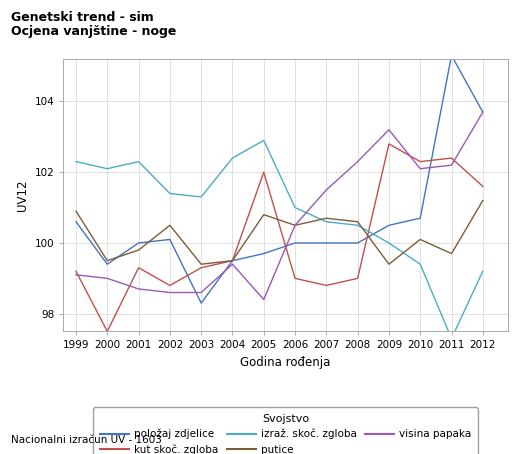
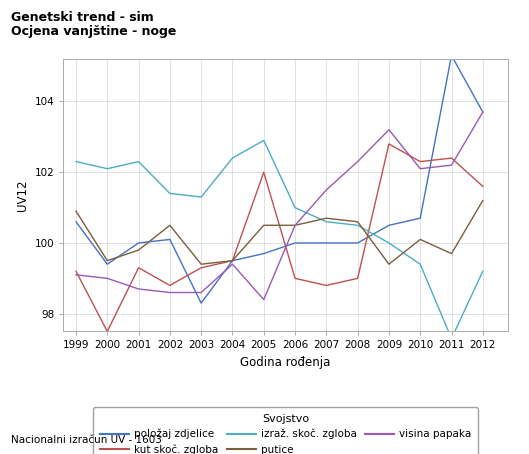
putice/2005: 100.8 -> 100.5
